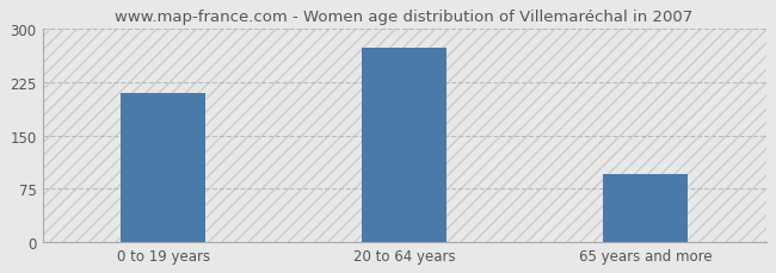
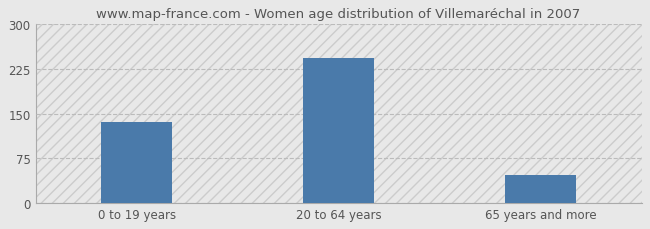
0 to 19 years: 210 -> 135
20 to 64 years: 274 -> 243
65 years and more: 96 -> 46
